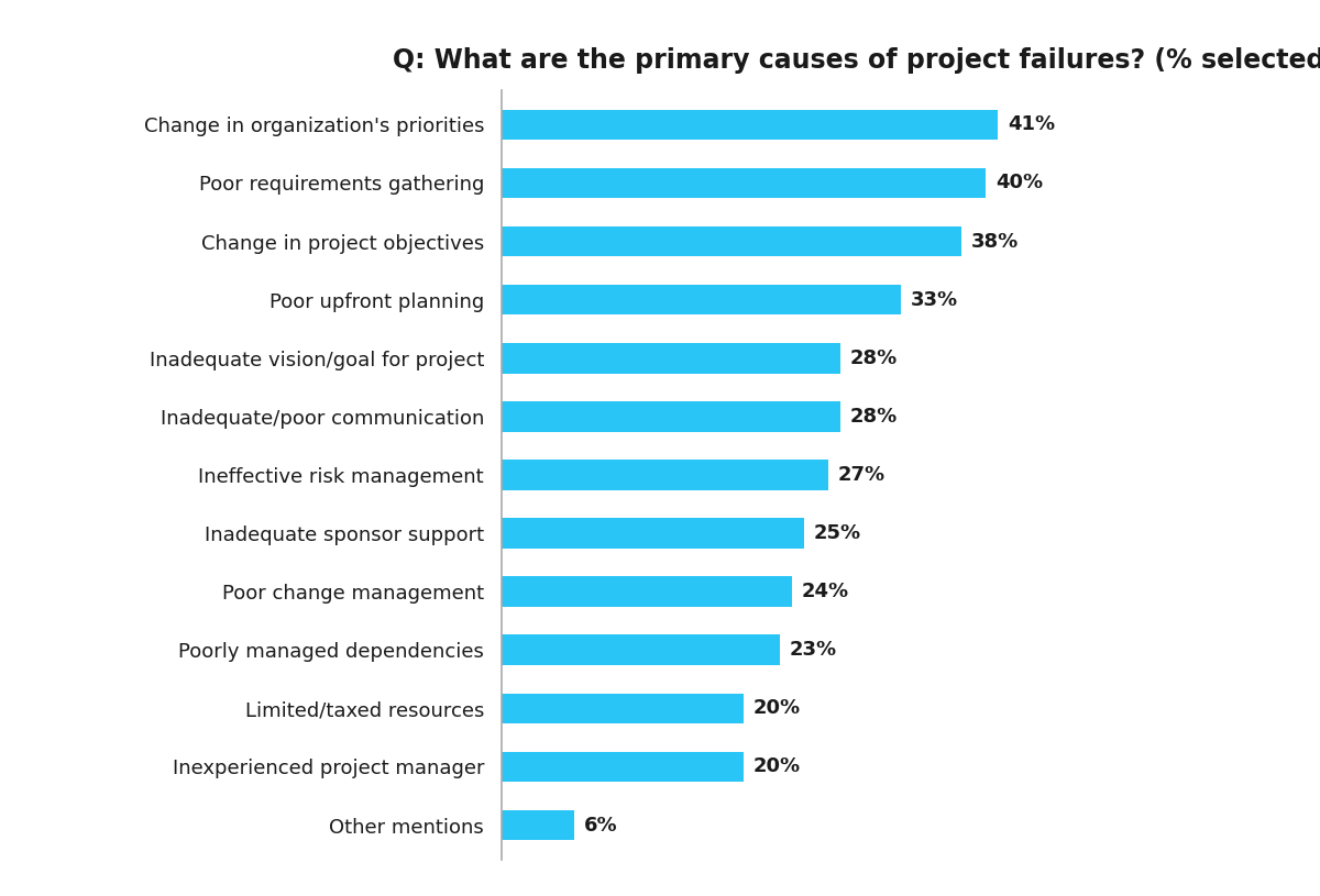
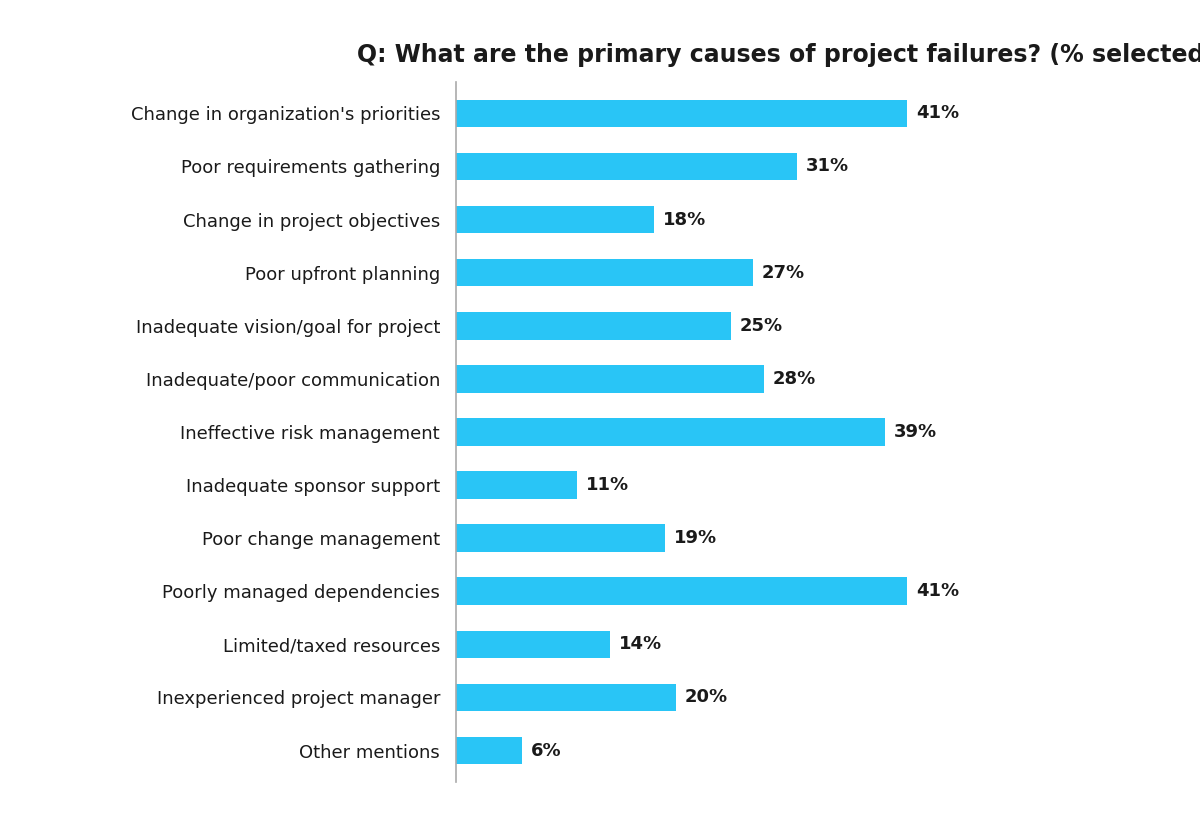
Poor requirements gathering: 40% -> 31%
Change in project objectives: 38% -> 18%
Poor upfront planning: 33% -> 27%
Inadequate vision/goal for project: 28% -> 25%
Ineffective risk management: 27% -> 39%
Inadequate sponsor support: 25% -> 11%
Poor change management: 24% -> 19%
Poorly managed dependencies: 23% -> 41%
Limited/taxed resources: 20% -> 14%
